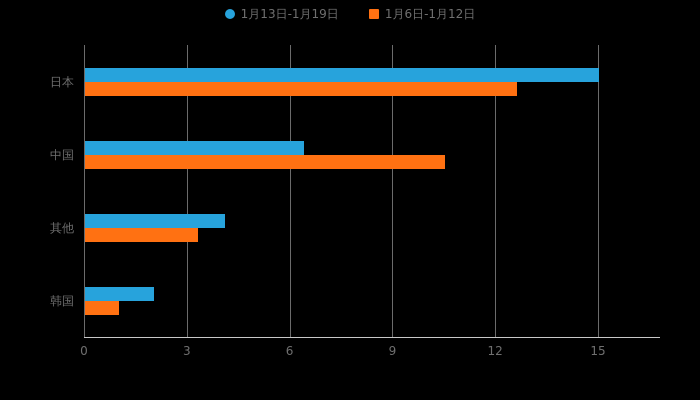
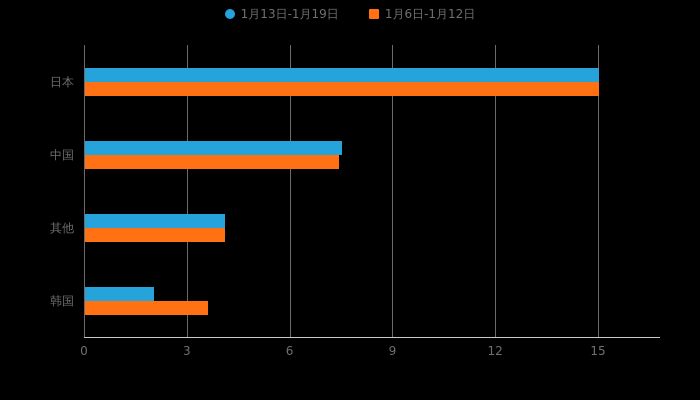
1月6日-1月12日/日本: 12.6 -> 15.0
1月13日-1月19日/中国: 6.4 -> 7.5
1月6日-1月12日/中国: 10.5 -> 7.4
1月6日-1月12日/其他: 3.3 -> 4.1
1月6日-1月12日/韩国: 1.0 -> 3.6
